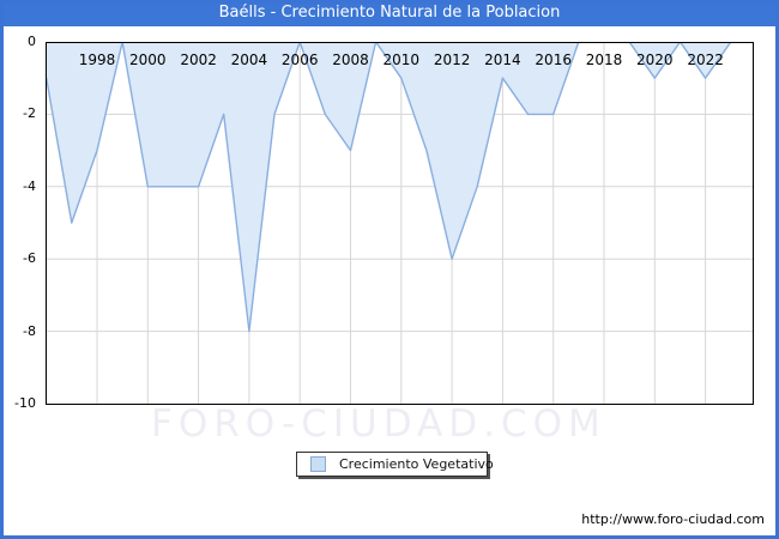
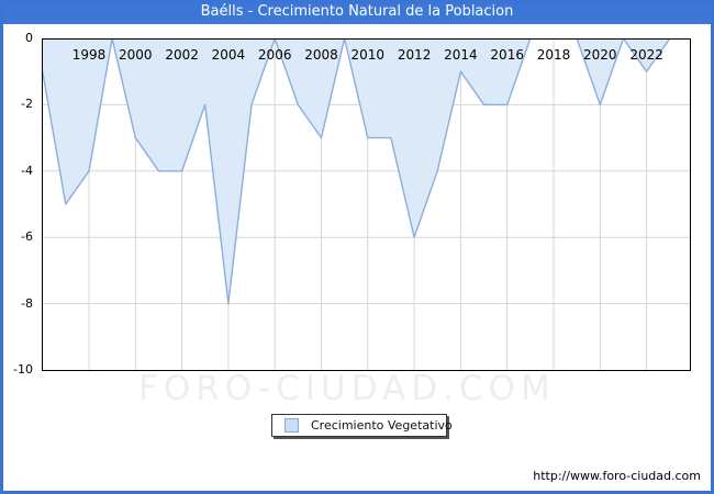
1998: -3 -> -4
2000: -4 -> -3
2010: -1 -> -3
2020: -1 -> -2
